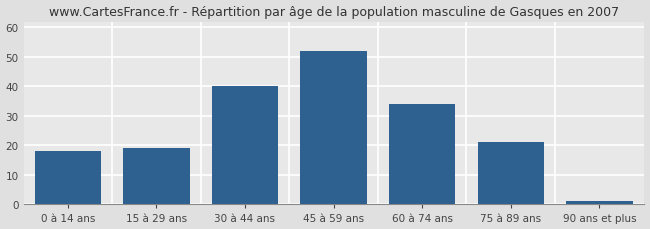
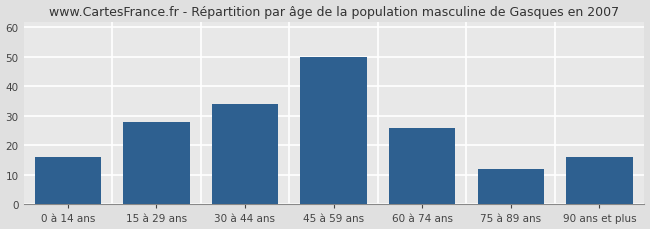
0 à 14 ans: 18 -> 16
15 à 29 ans: 19 -> 28
30 à 44 ans: 40 -> 34
45 à 59 ans: 52 -> 50
60 à 74 ans: 34 -> 26
75 à 89 ans: 21 -> 12
90 ans et plus: 1 -> 16
